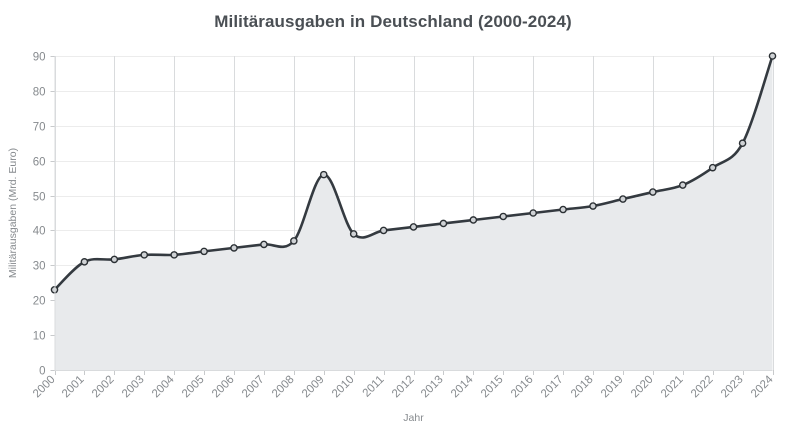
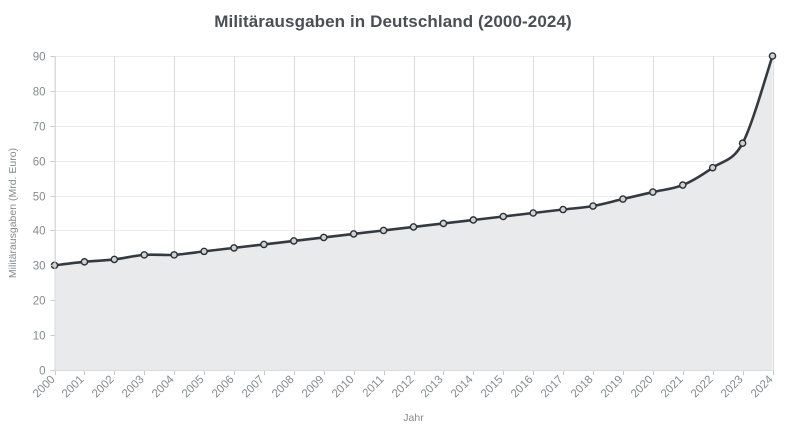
2000: 23 -> 30
2009: 56 -> 38
